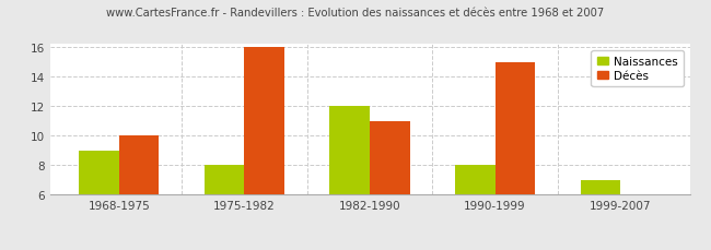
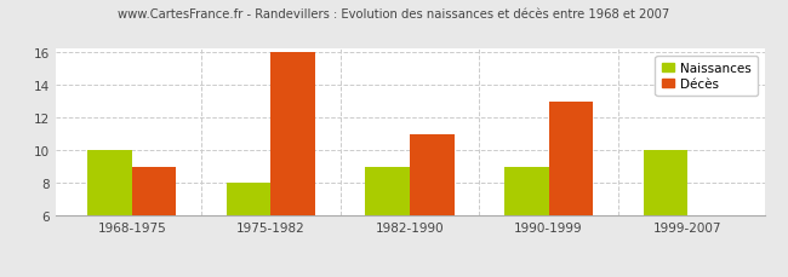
Naissances/1968-1975: 9 -> 10
Décès/1968-1975: 10 -> 9
Naissances/1982-1990: 12 -> 9
Naissances/1990-1999: 8 -> 9
Décès/1990-1999: 15 -> 13
Naissances/1999-2007: 7 -> 10
